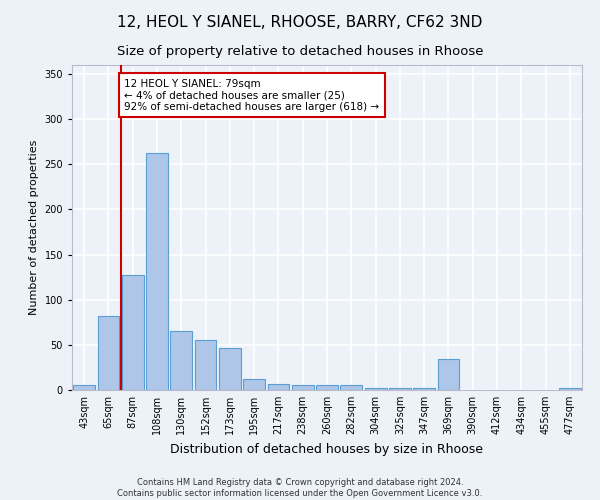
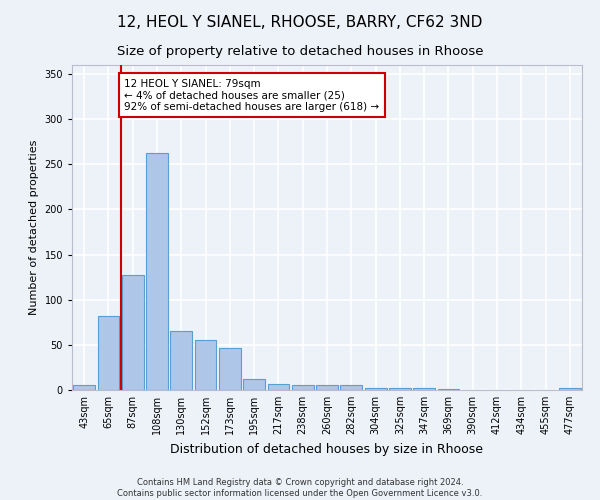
369sqm: 34 -> 1
